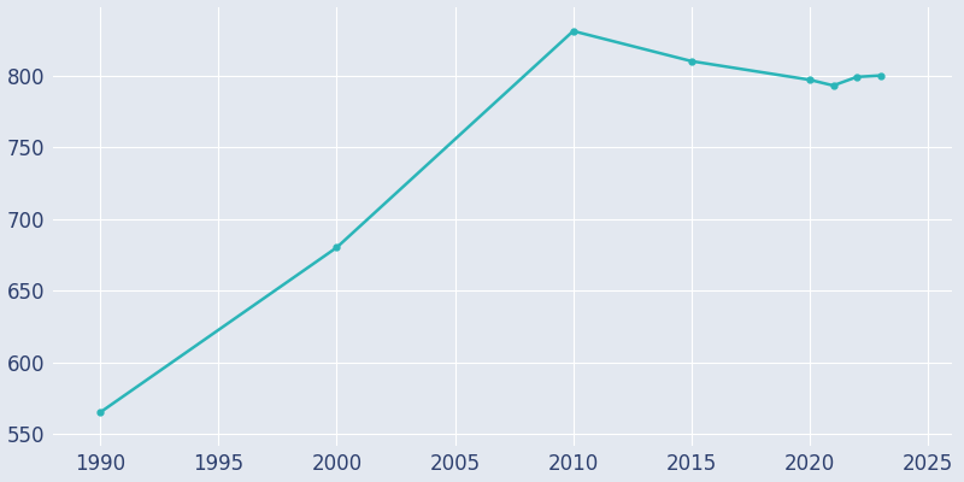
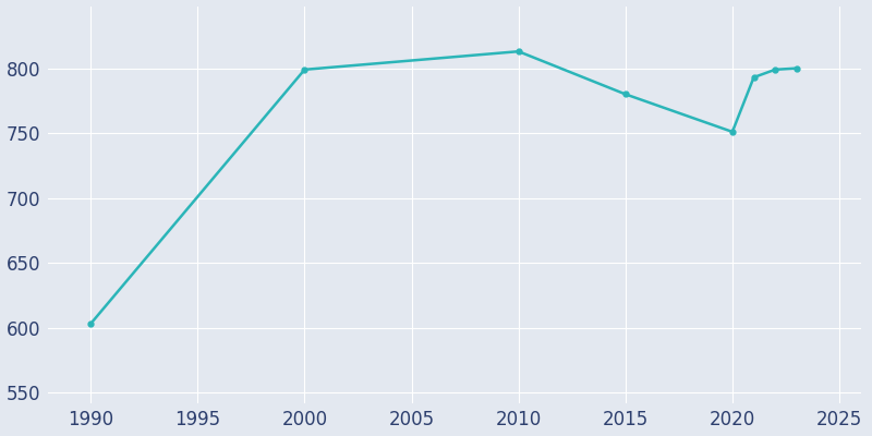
1990: 565 -> 603
2000: 680 -> 799
2010: 831 -> 813
2015: 810 -> 780
2020: 797 -> 751
